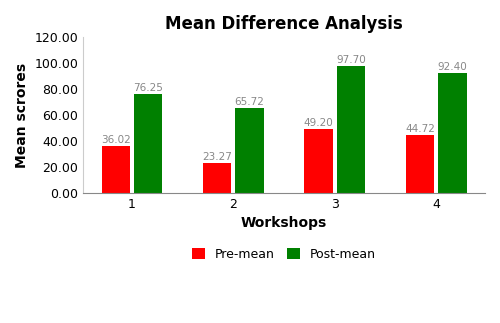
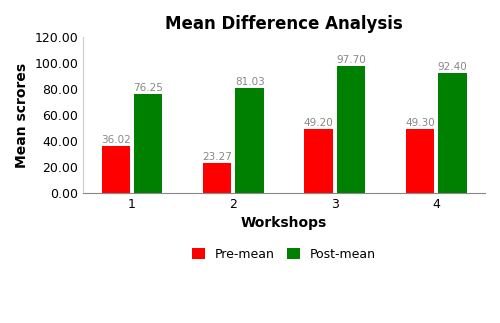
Post-mean/2: 65.72 -> 81.03
Pre-mean/4: 44.72 -> 49.30
